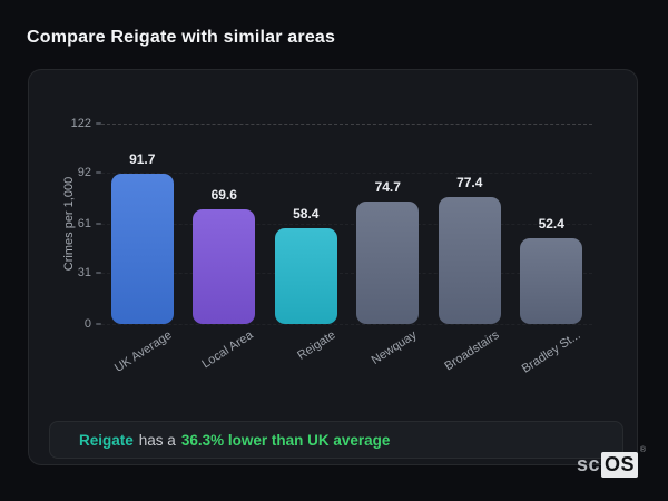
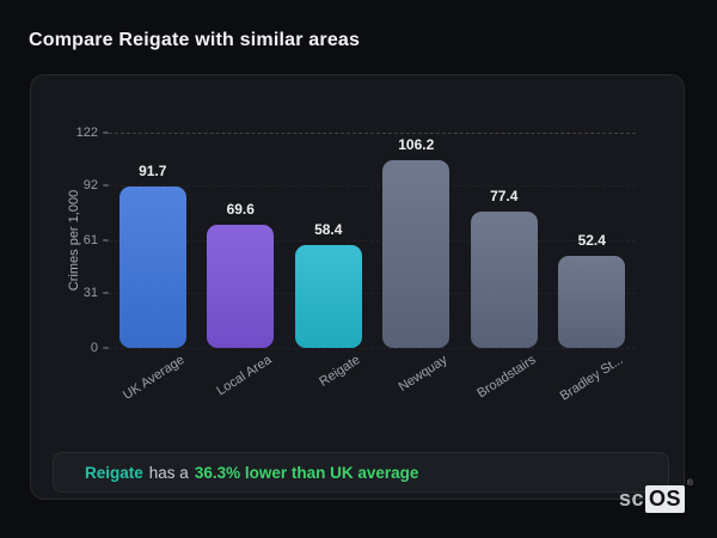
Newquay: 74.7 -> 106.2
